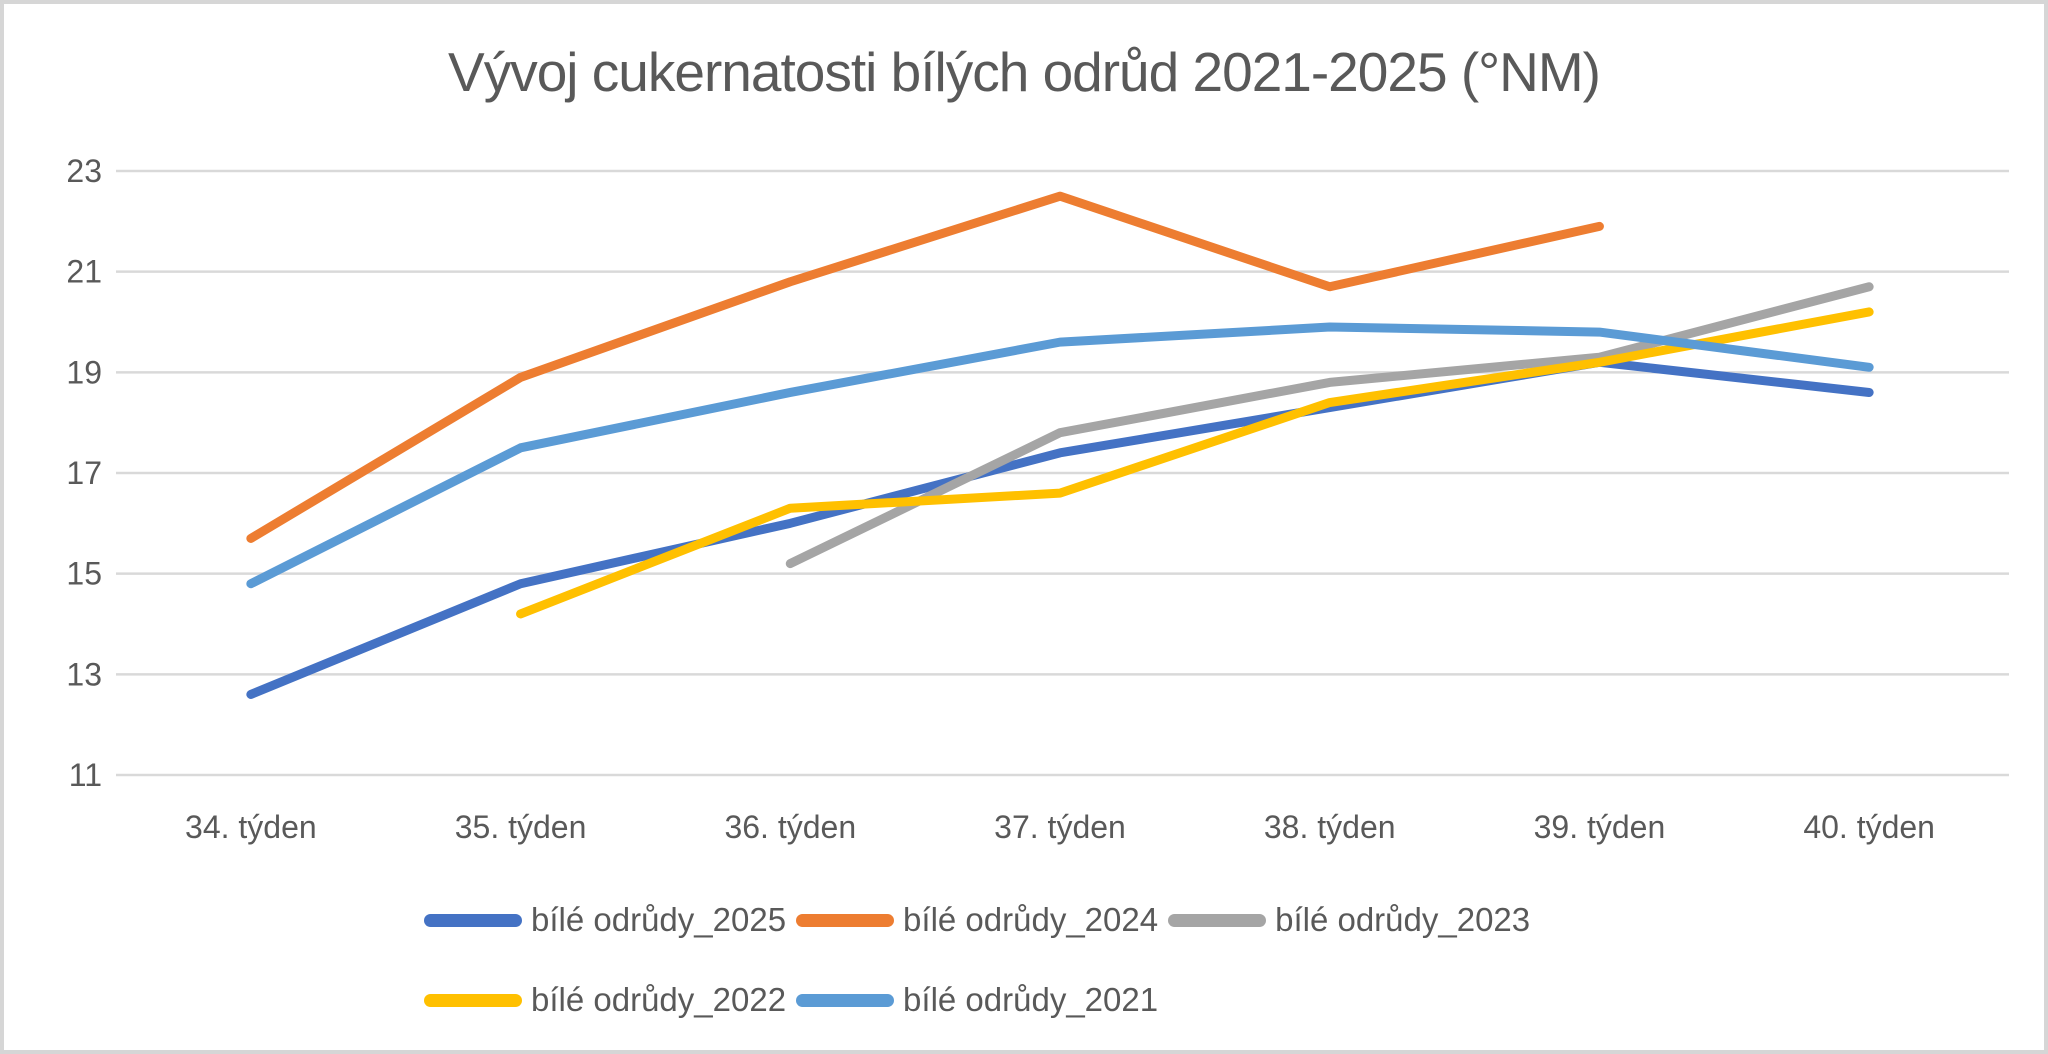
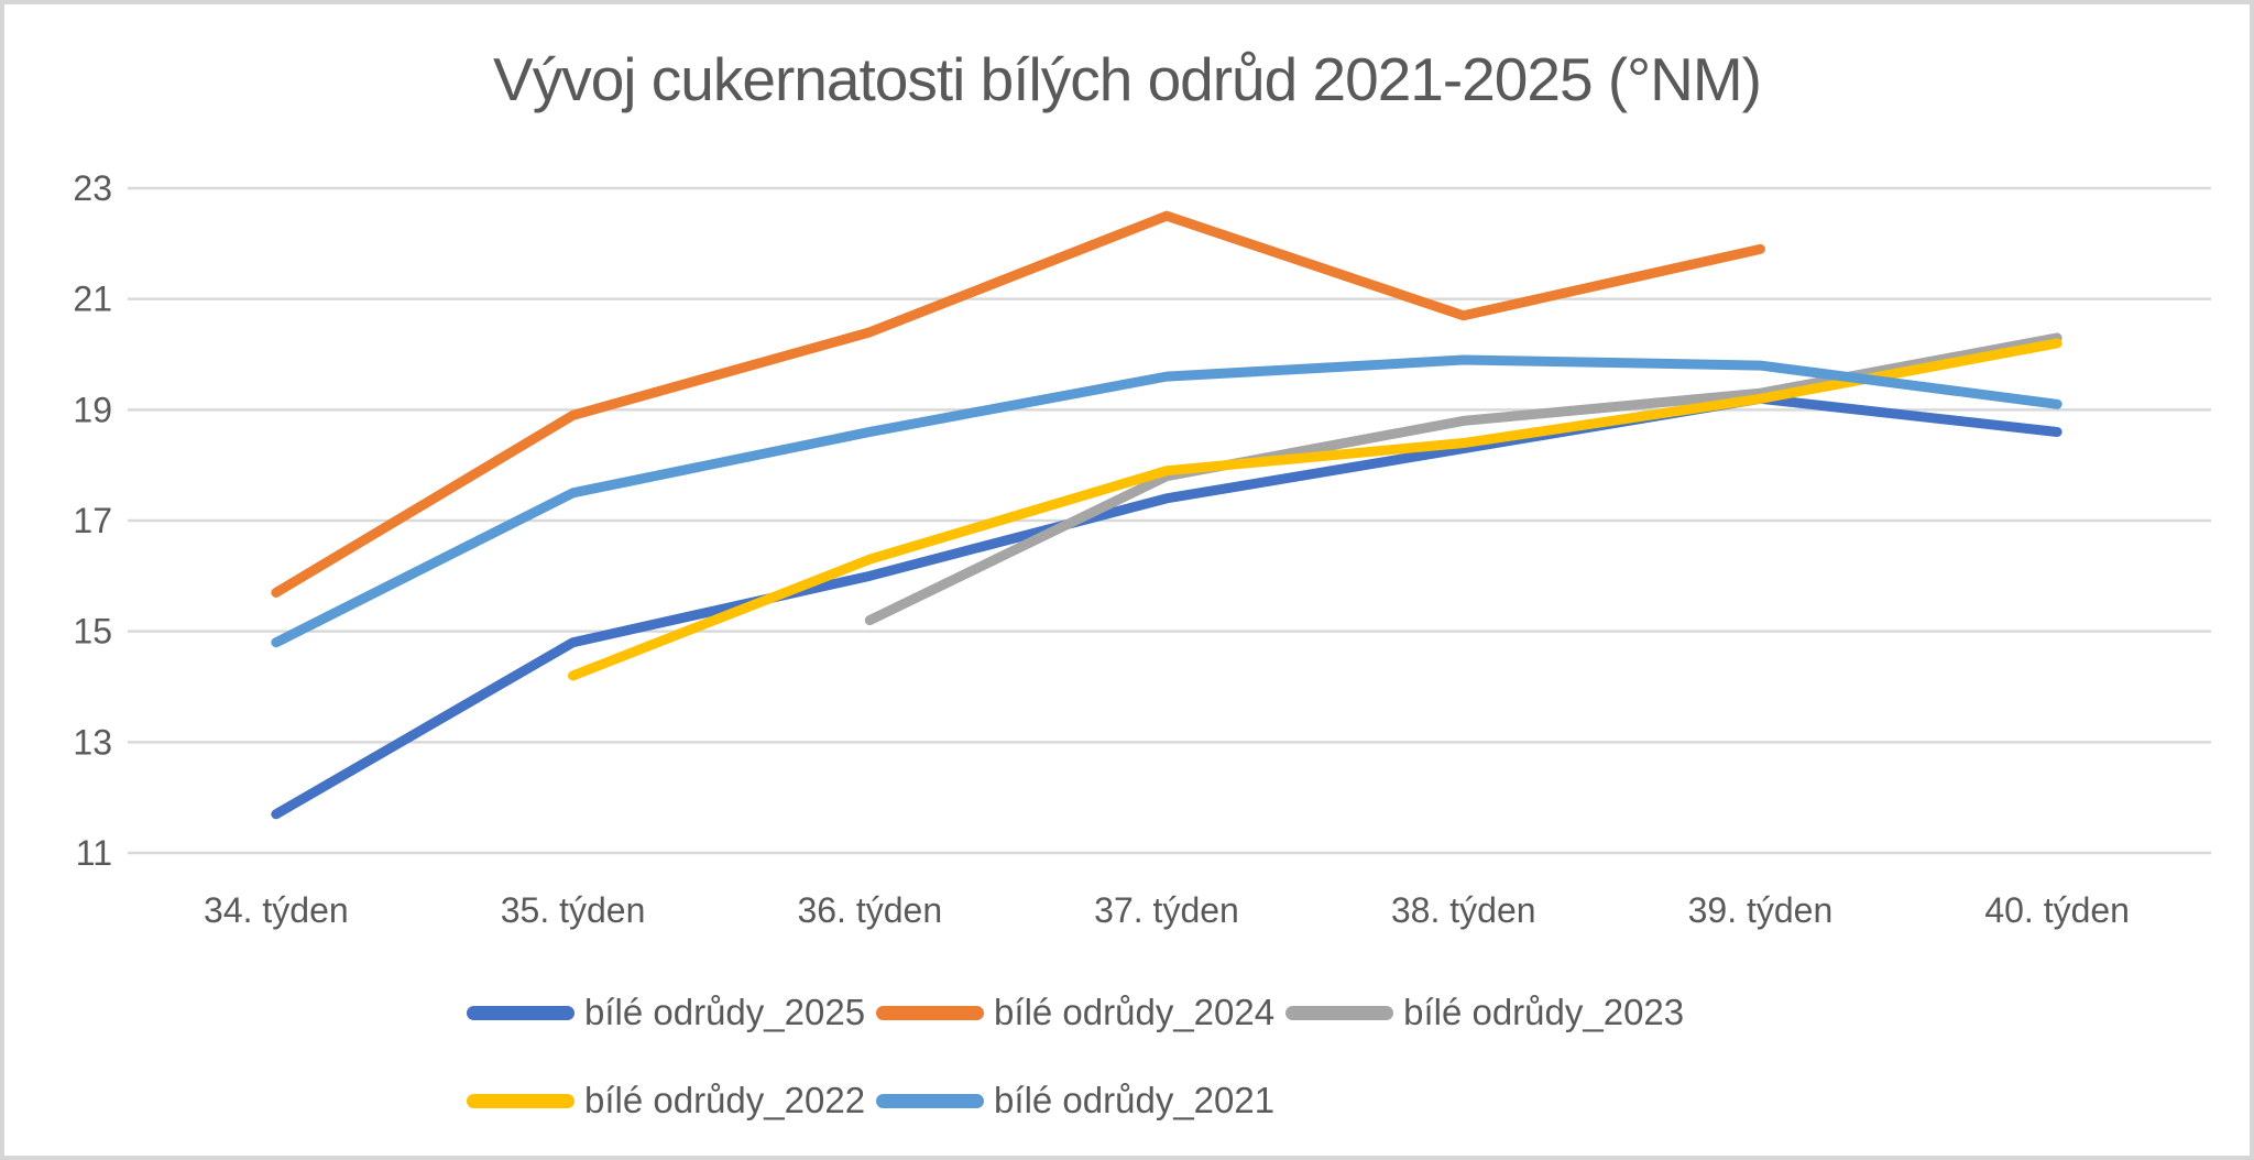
bílé odrůdy_2025/34. týden: 12.6 -> 11.7
bílé odrůdy_2024/36. týden: 20.8 -> 20.4
bílé odrůdy_2022/37. týden: 16.6 -> 17.9
bílé odrůdy_2023/40. týden: 20.7 -> 20.3
